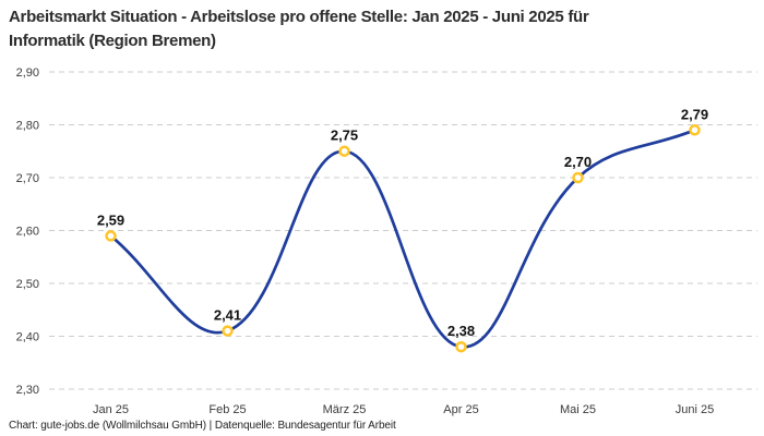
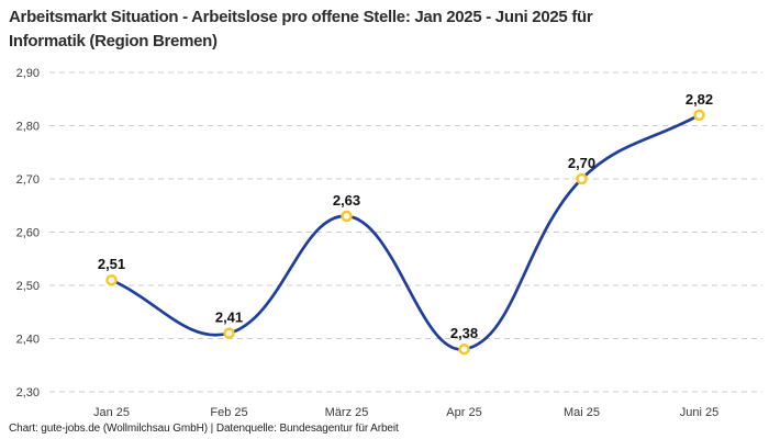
Jan 25: 2,59 -> 2,51
März 25: 2,75 -> 2,63
Juni 25: 2,79 -> 2,82
